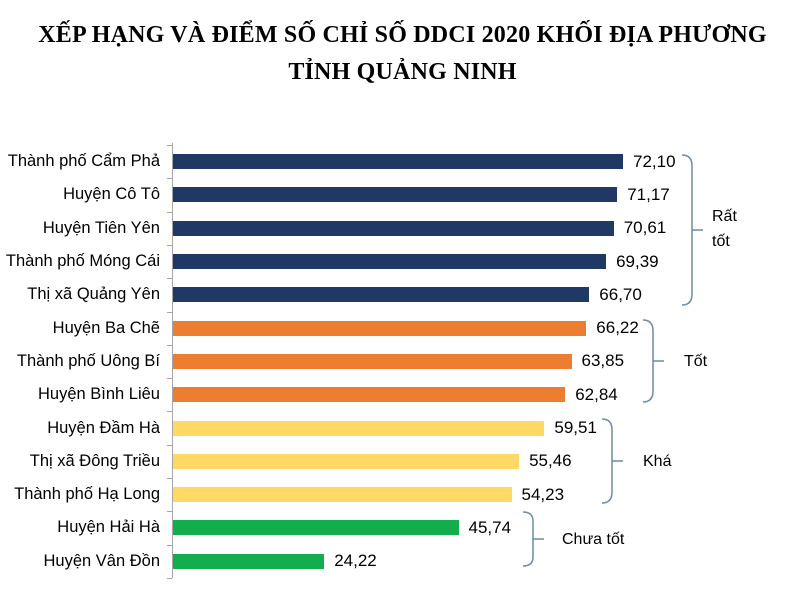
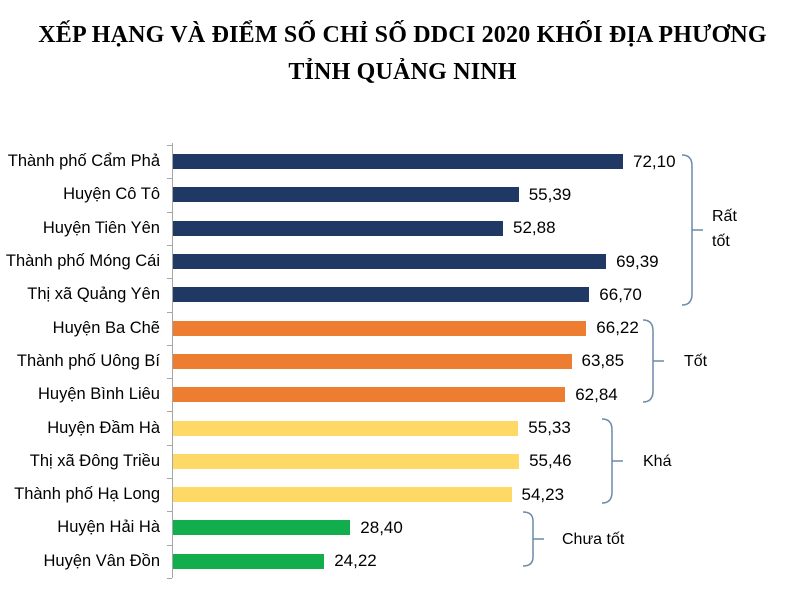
Huyện Cô Tô: 71,17 -> 55,39
Huyện Tiên Yên: 70,61 -> 52,88
Huyện Đầm Hà: 59,51 -> 55,33
Huyện Hải Hà: 45,74 -> 28,40
